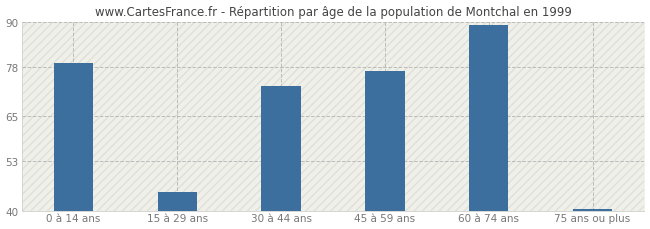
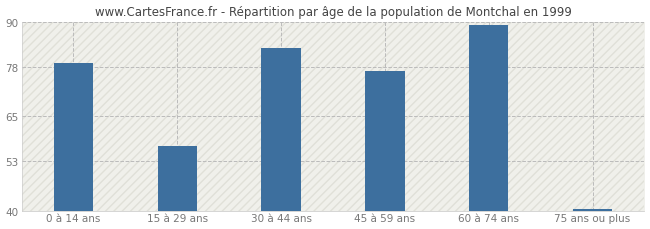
15 à 29 ans: 45.0 -> 57.0
30 à 44 ans: 73.0 -> 83.0
